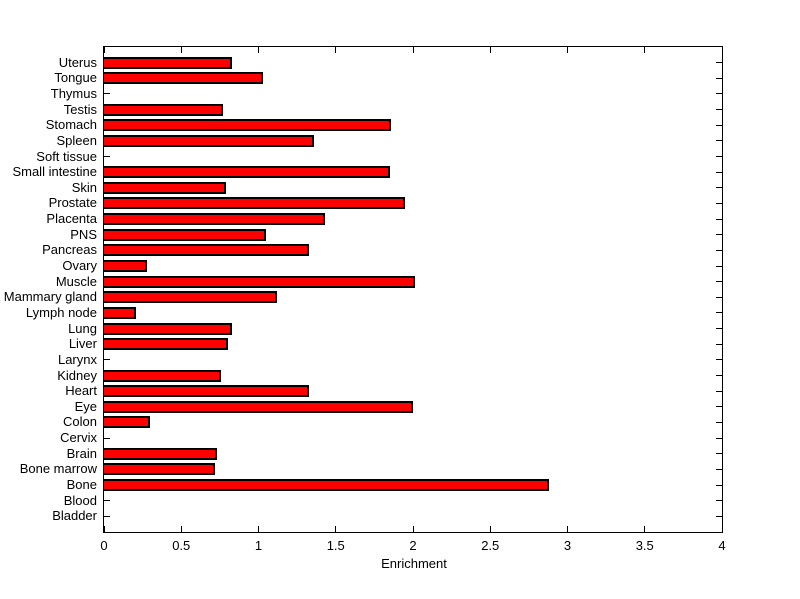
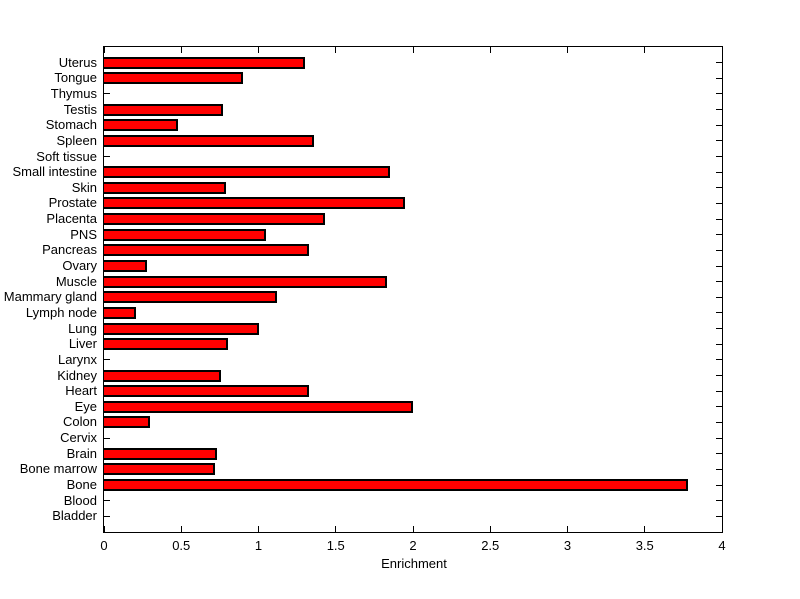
Uterus: 0.83 -> 1.30
Tongue: 1.03 -> 0.90
Stomach: 1.86 -> 0.48
Muscle: 2.01 -> 1.83
Lung: 0.83 -> 1.00
Bone: 2.88 -> 3.78
